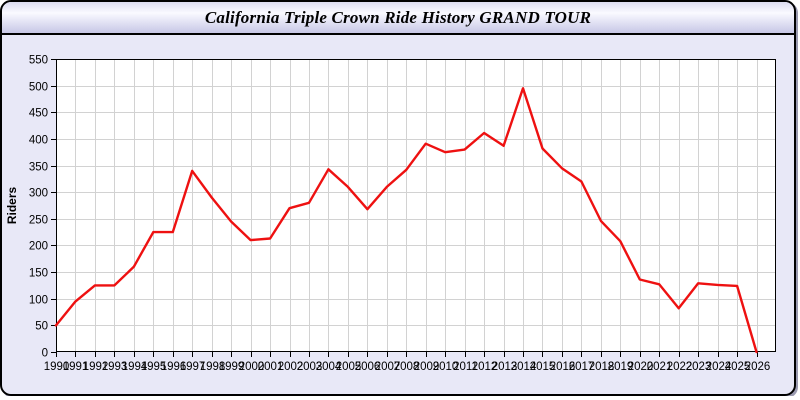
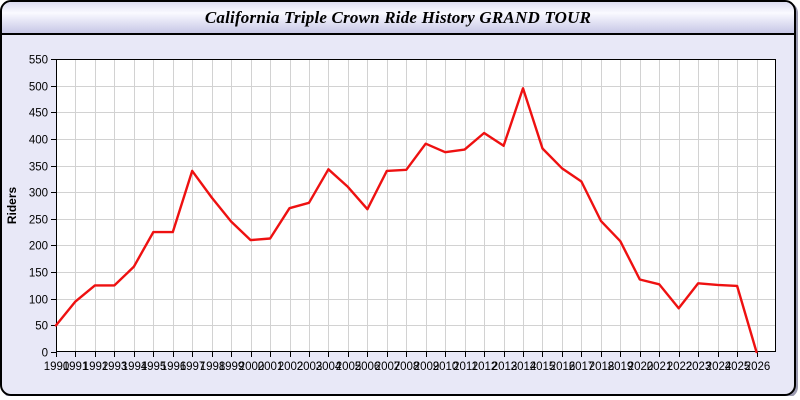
2007: 310 -> 340
